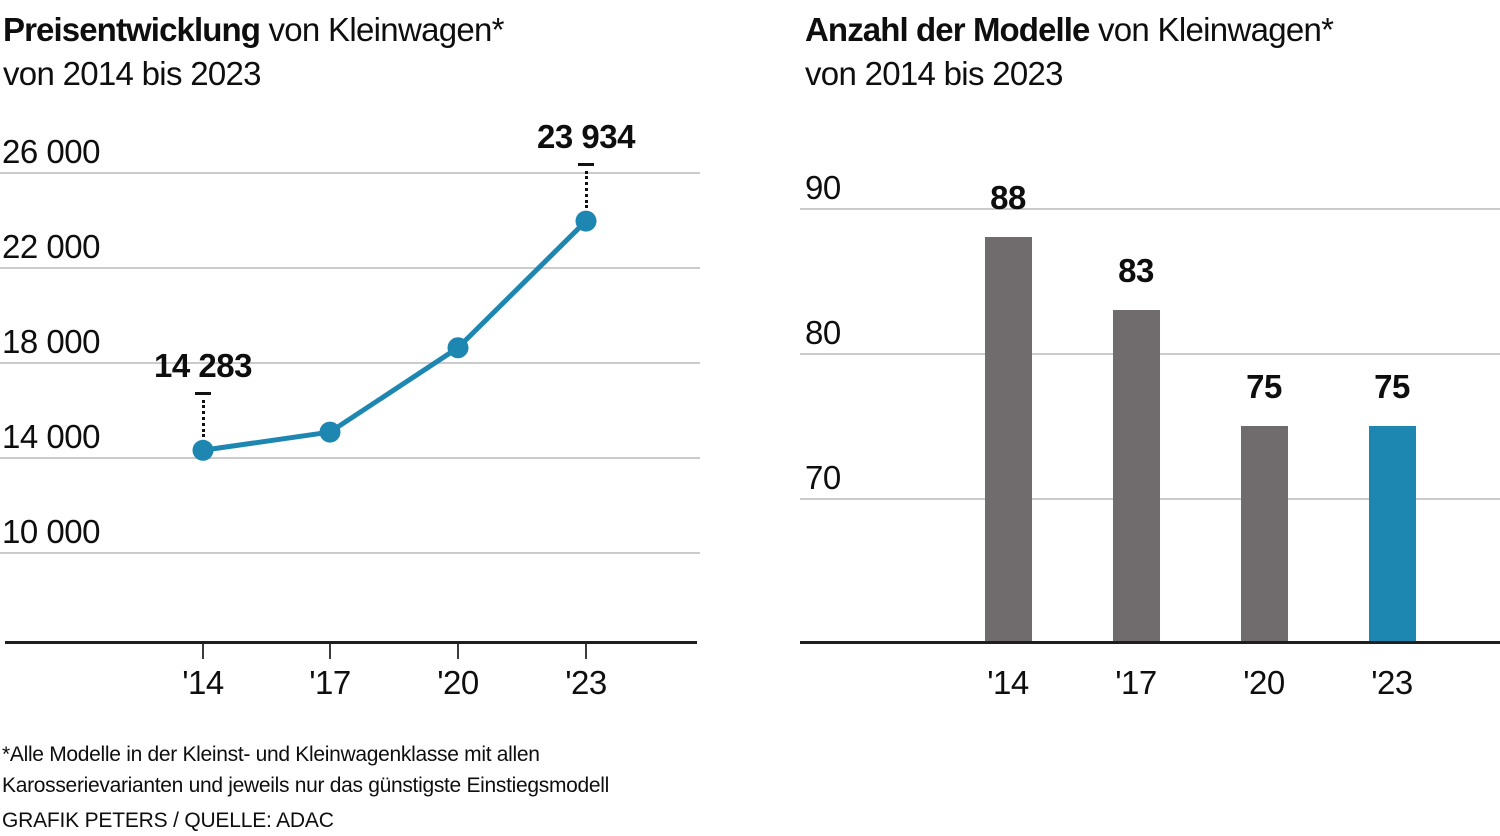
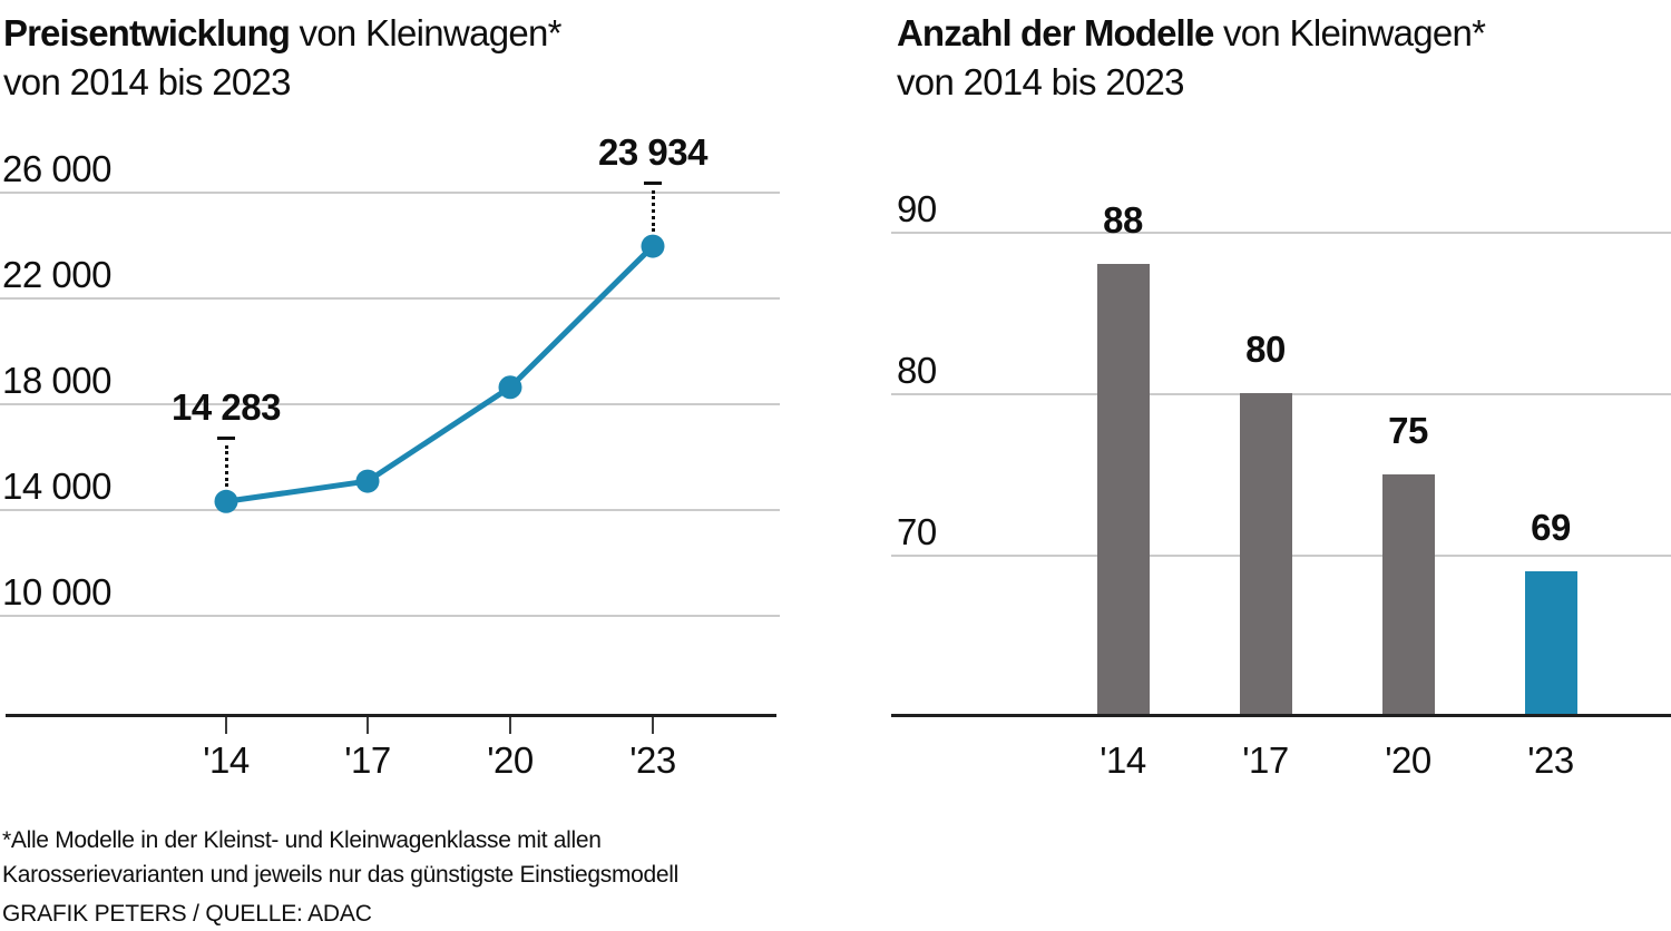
Anzahl der Modelle von Kleinwagen* von 2014 bis 2023/'17: 83 -> 80
Anzahl der Modelle von Kleinwagen* von 2014 bis 2023/'23: 75 -> 69
